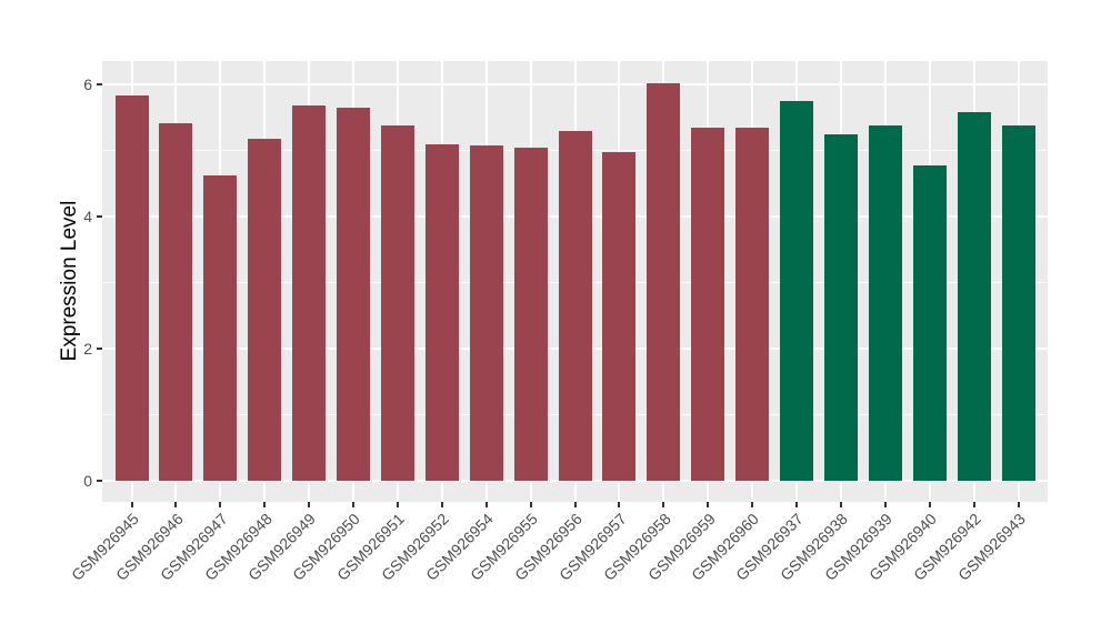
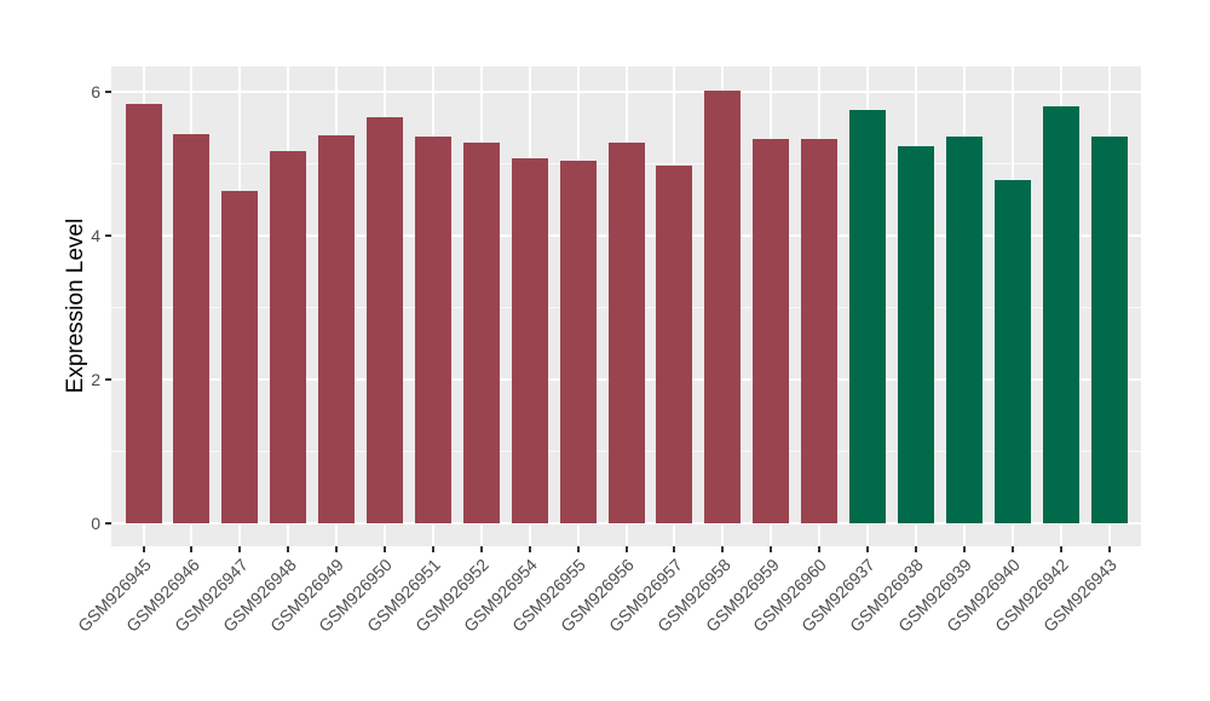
GSM926949: 5.7 -> 5.4
GSM926952: 5.1 -> 5.3
GSM926942: 5.6 -> 5.8
